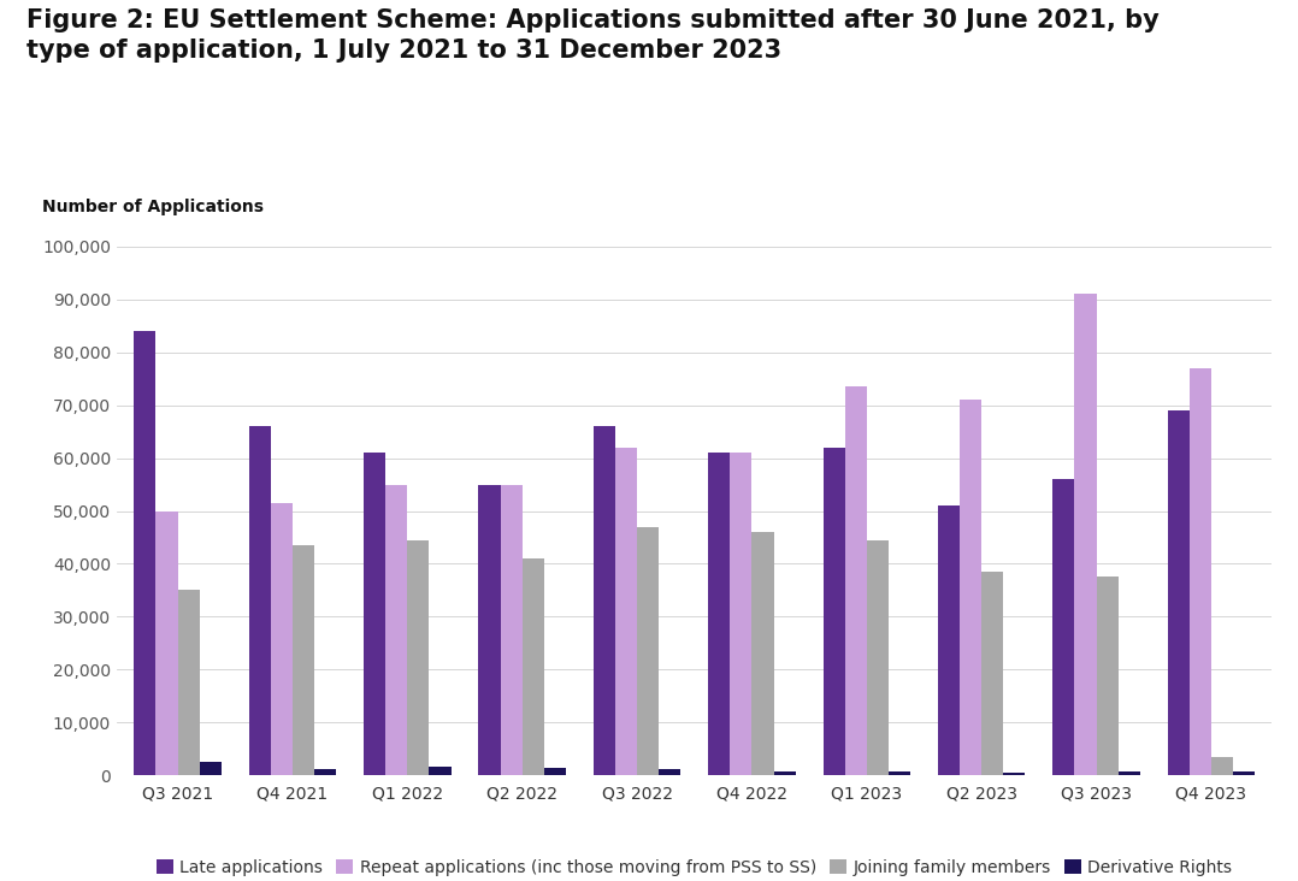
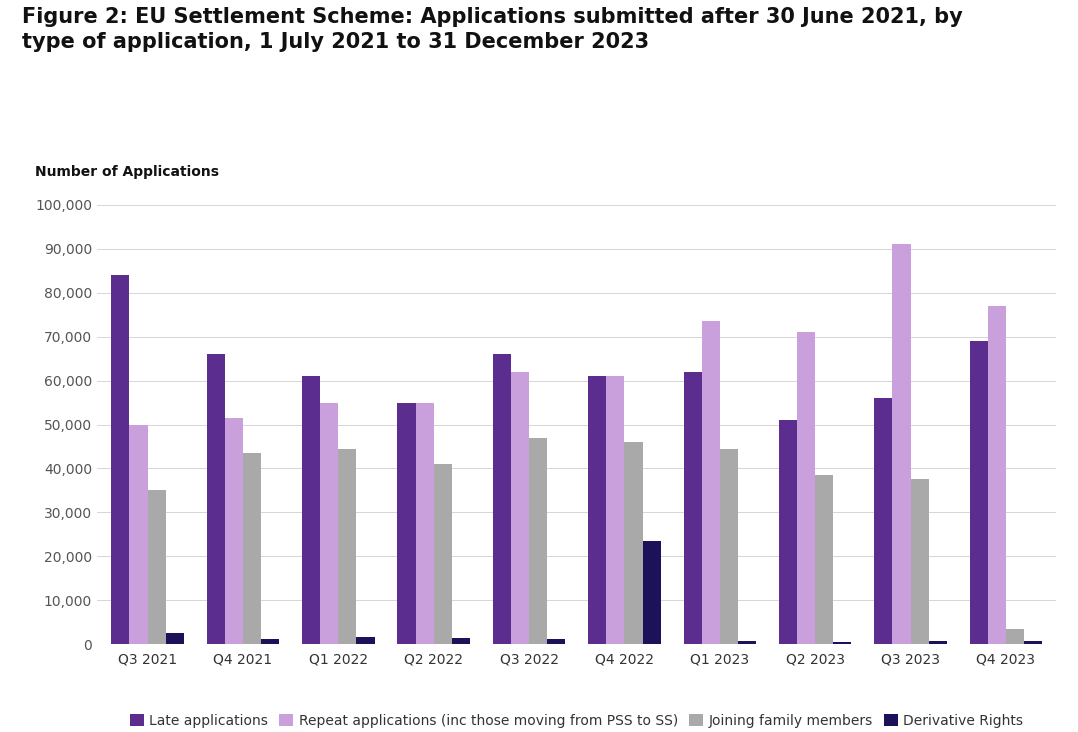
Derivative Rights/Q4 2022: 800 -> 23,500
